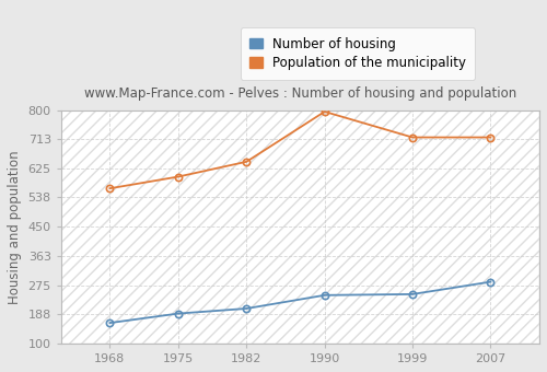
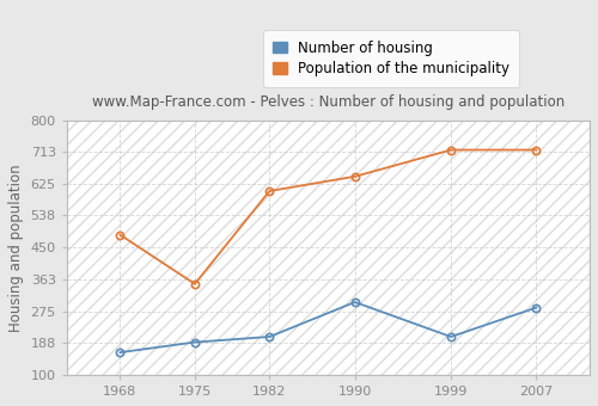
Population of the municipality/1968: 565 -> 485
Population of the municipality/1975: 600 -> 350
Population of the municipality/1982: 645 -> 605
Number of housing/1990: 245 -> 300
Population of the municipality/1990: 795 -> 645
Number of housing/1999: 248 -> 205
